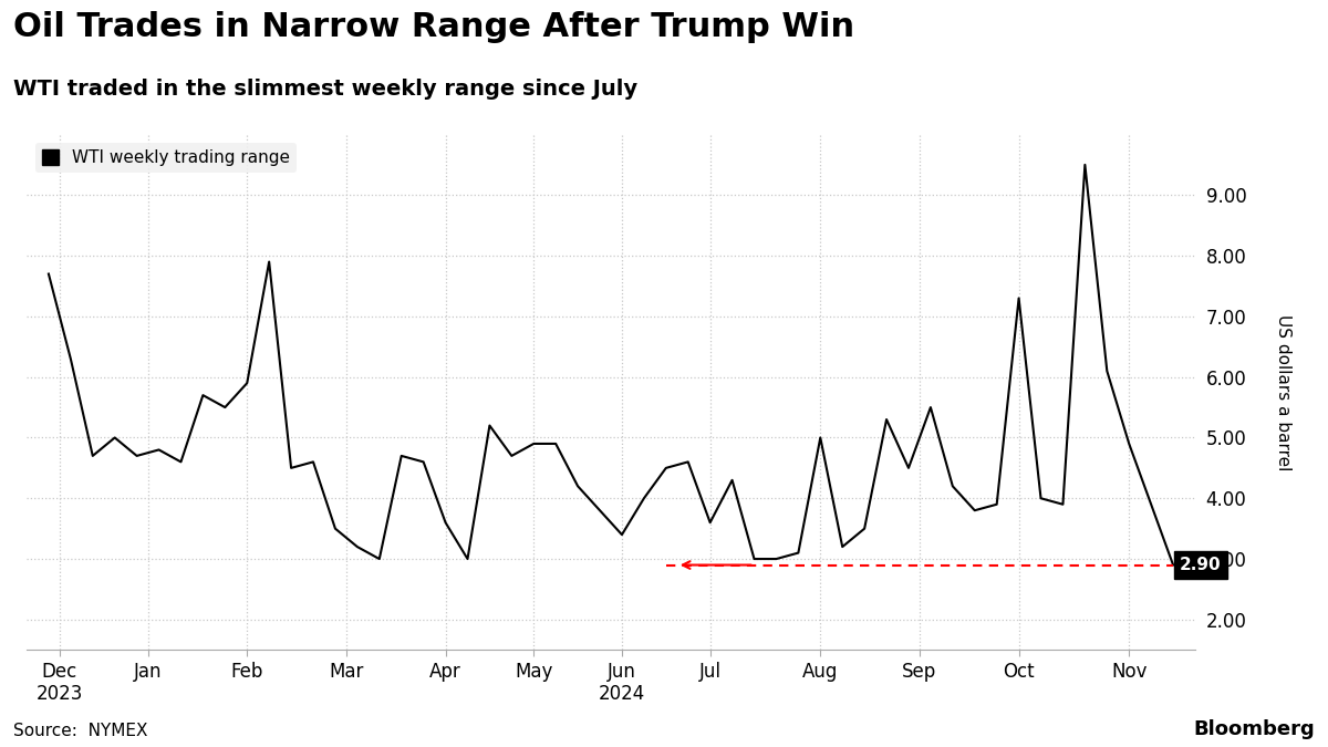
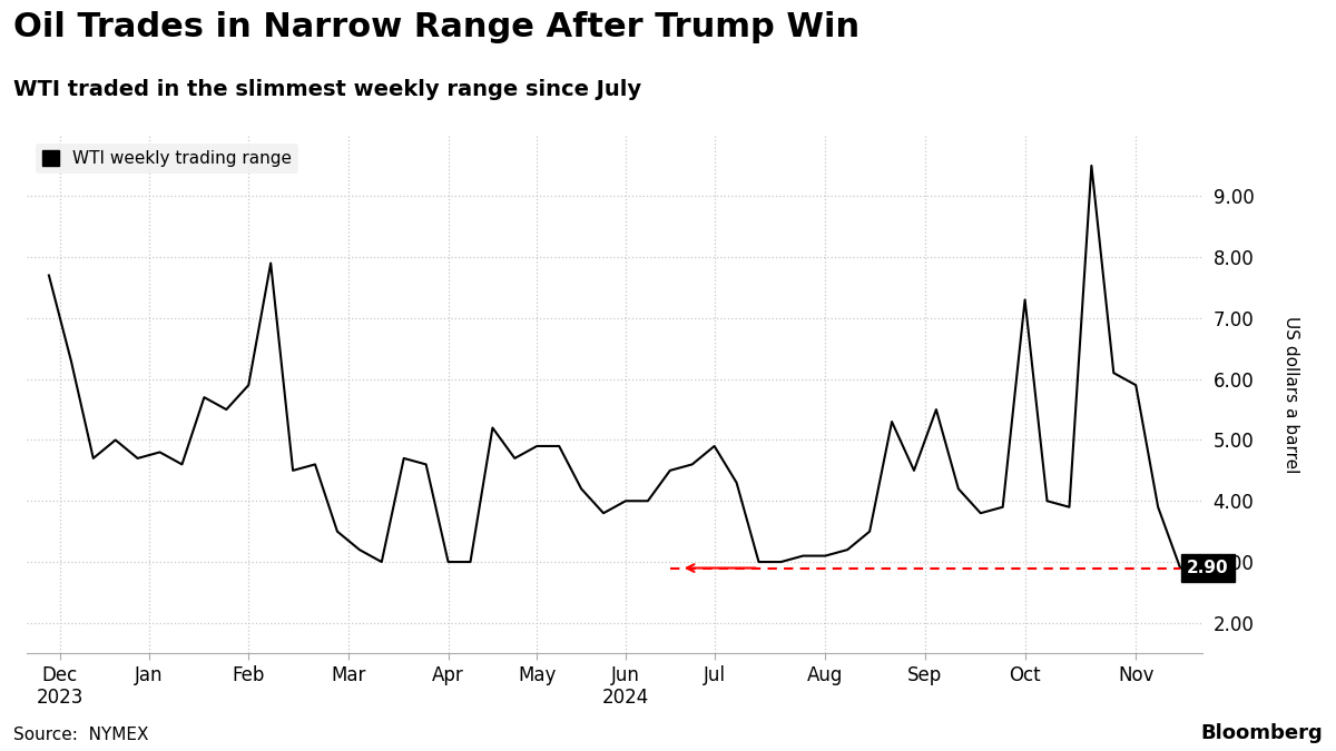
Apr: 3.6 -> 3.0
Jun 2024: 3.4 -> 4.0
Jul: 3.6 -> 4.9
Aug: 5.0 -> 3.1
Nov: 4.9 -> 5.9
